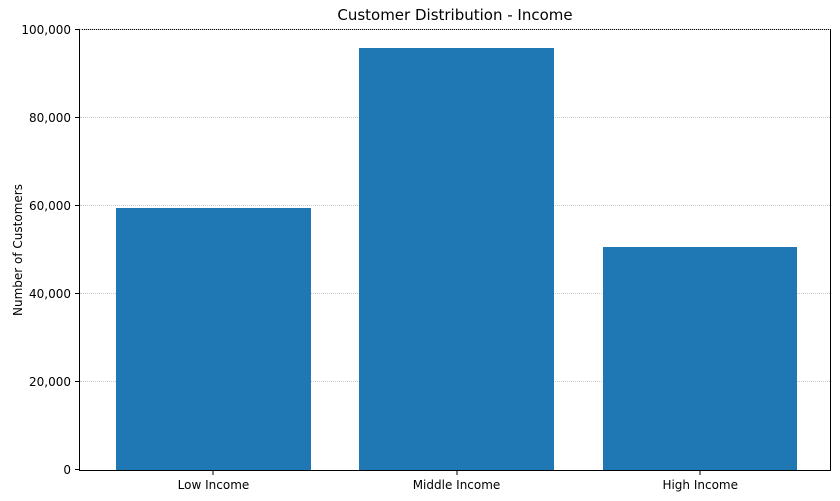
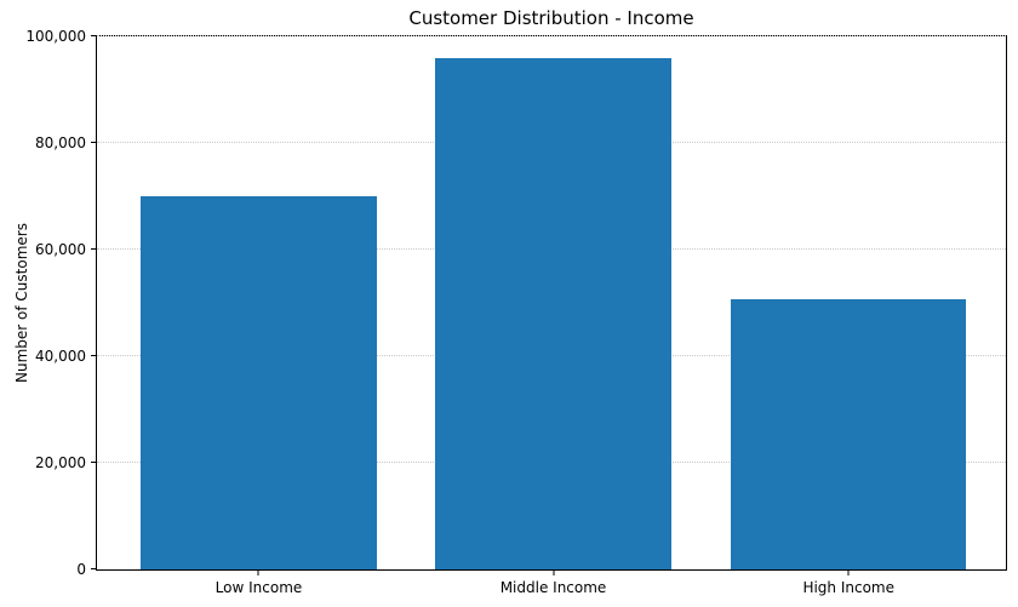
Low Income: 60000 -> 70000
